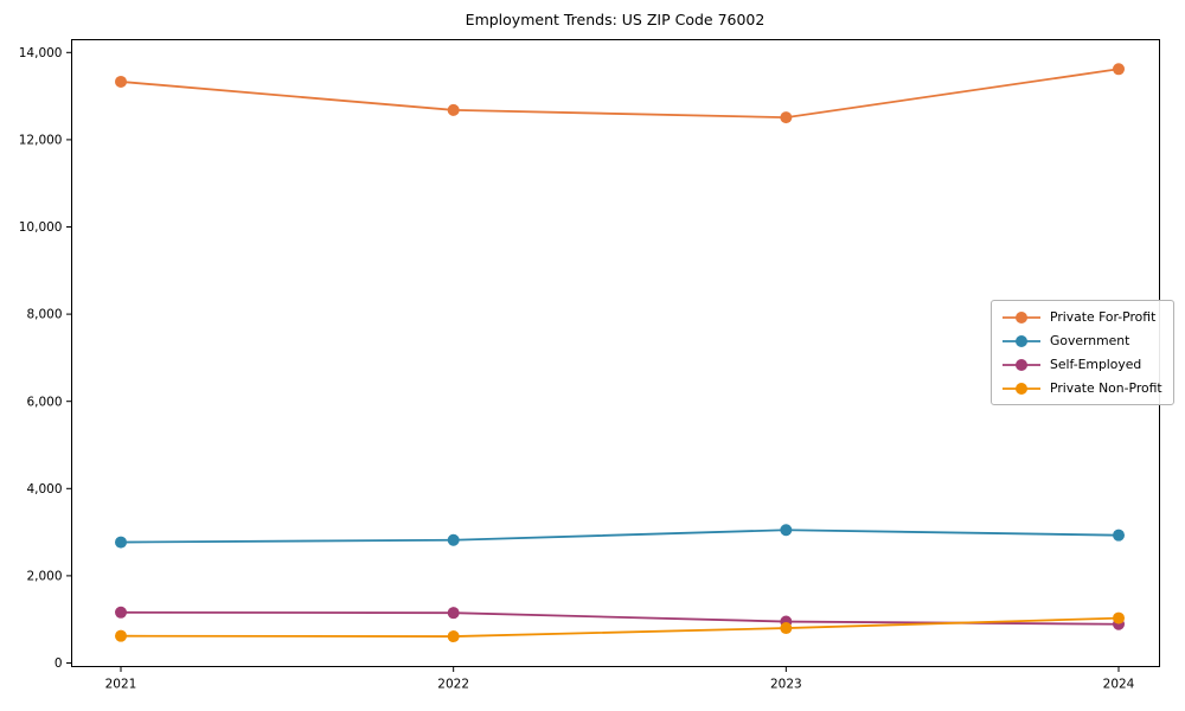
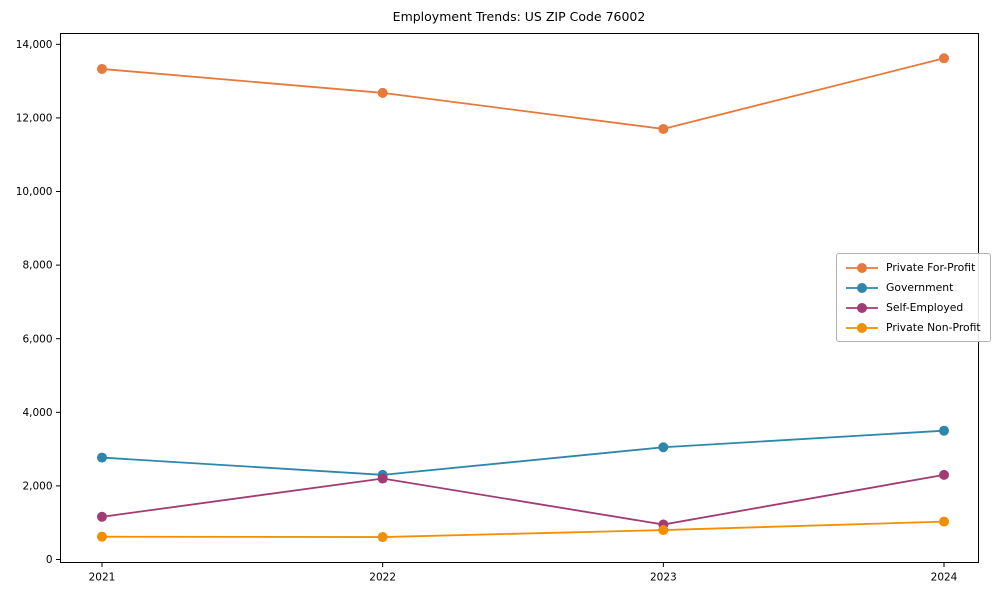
Government/2022: 2800 -> 2300
Self-Employed/2022: 1200 -> 2200
Private For-Profit/2023: 12500 -> 11700
Government/2024: 2900 -> 3500
Self-Employed/2024: 900 -> 2300
